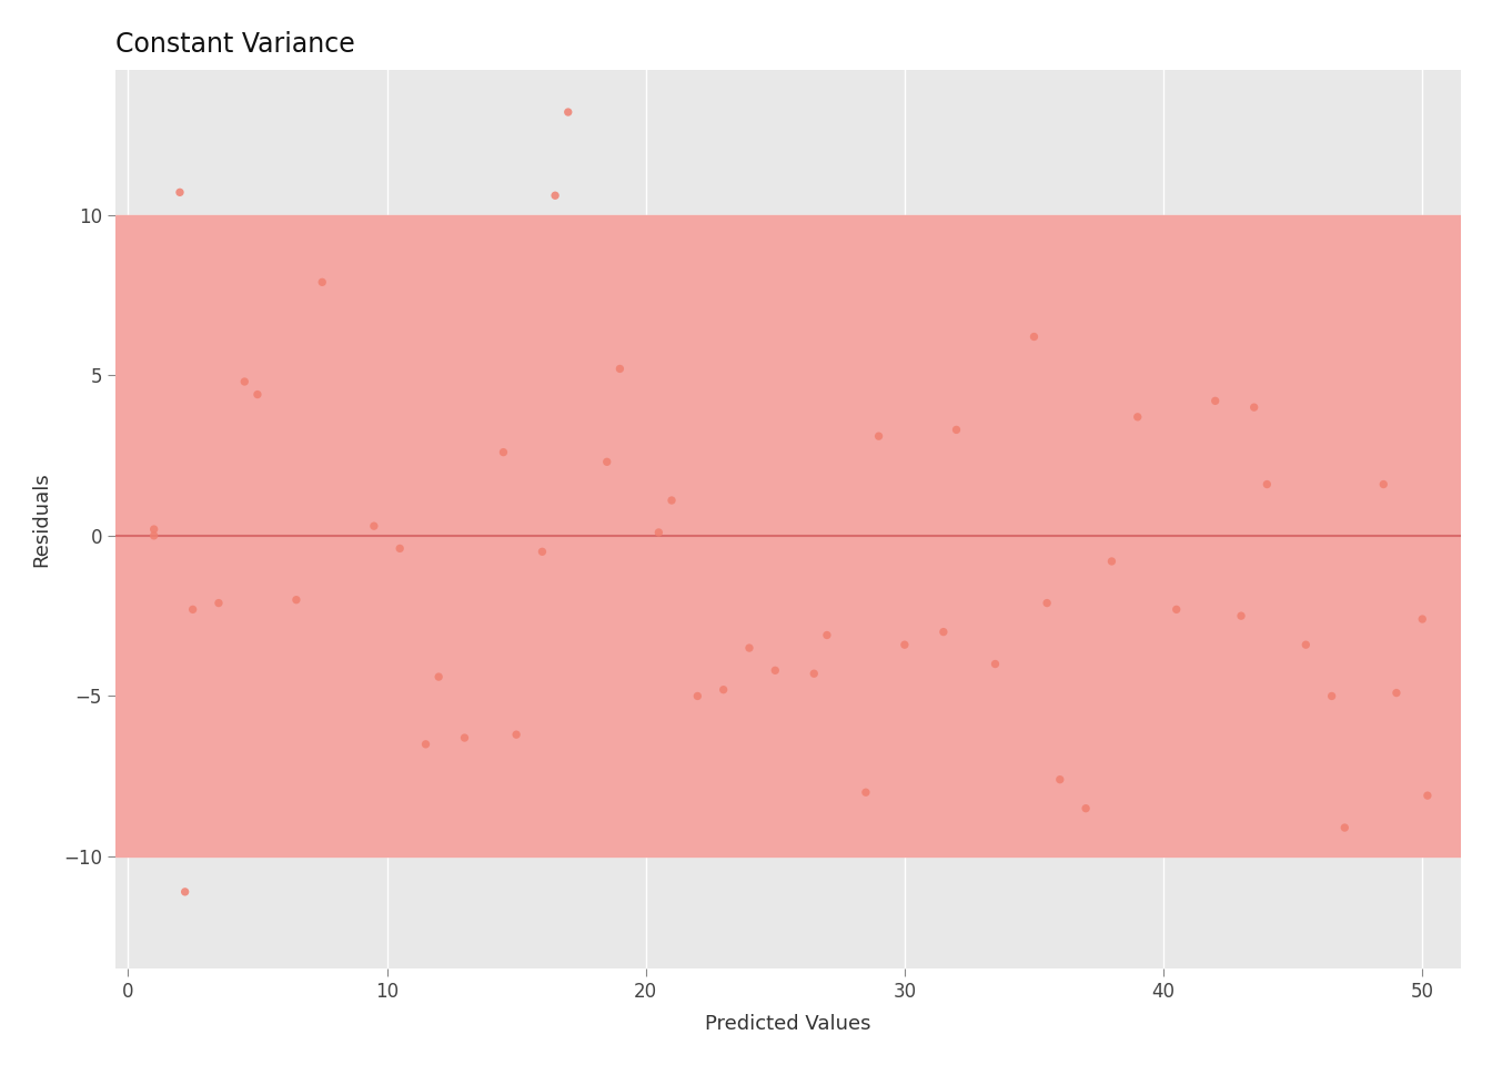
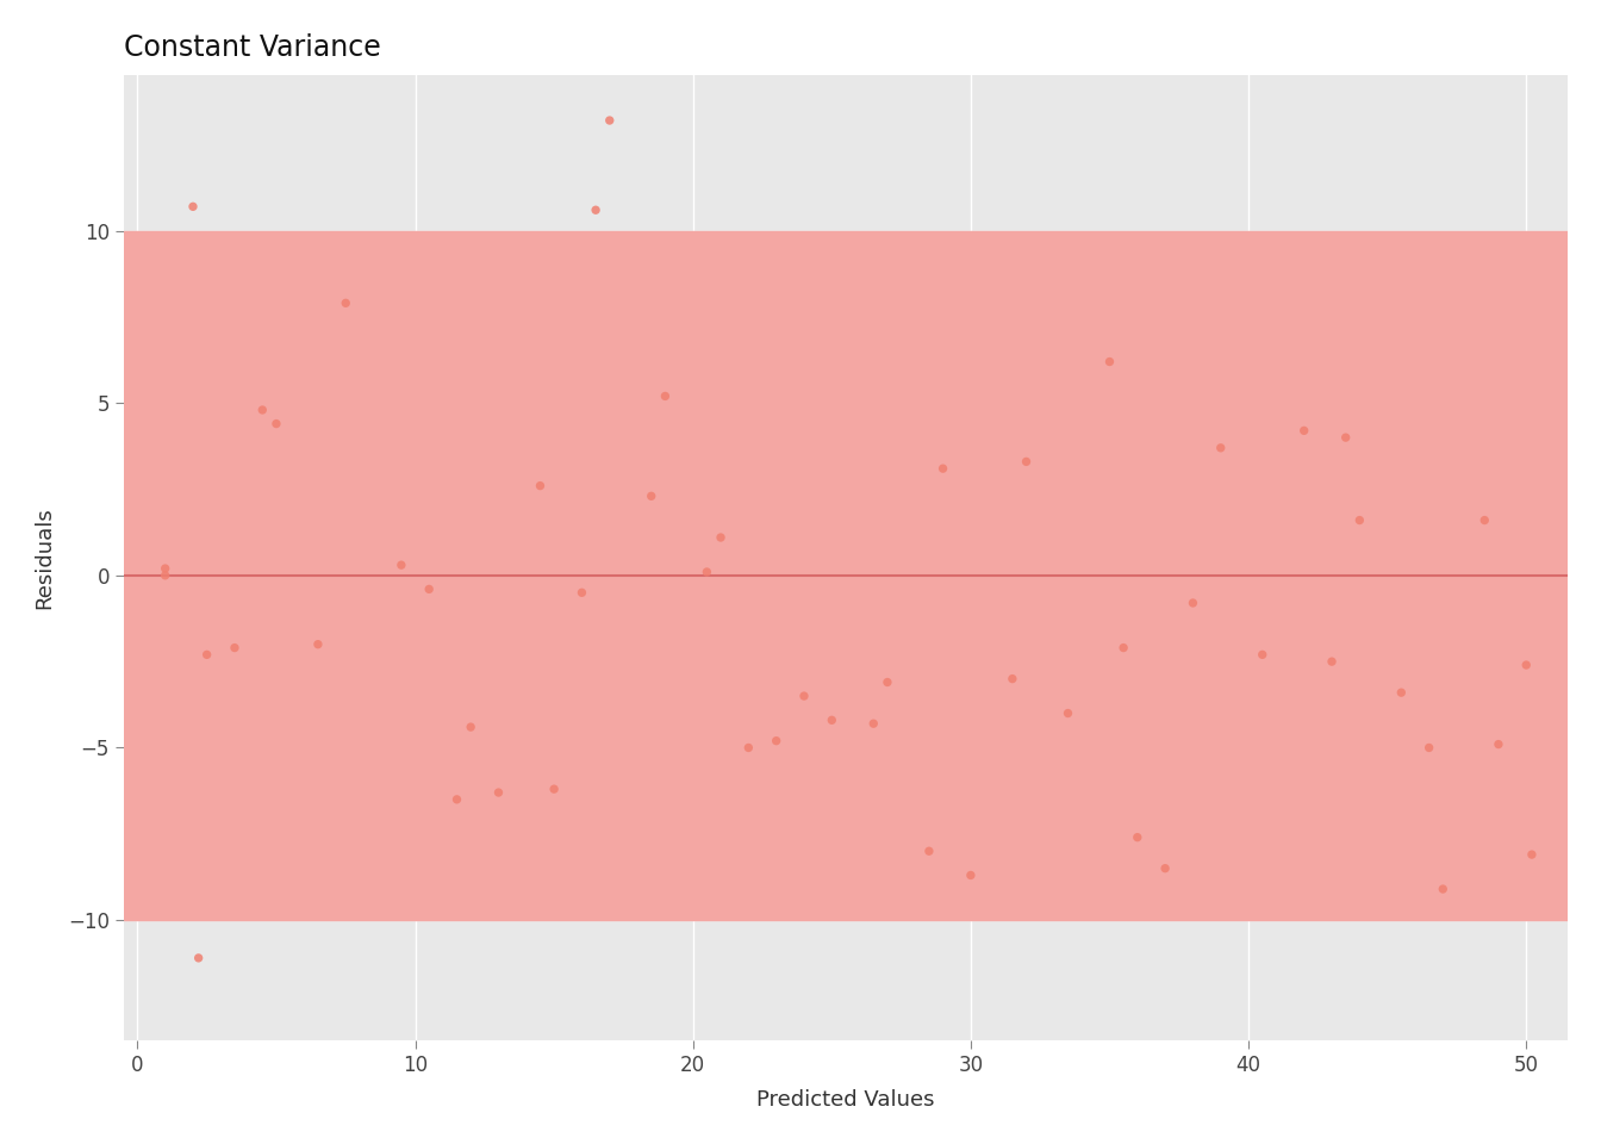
30: -3.4 -> -8.7
